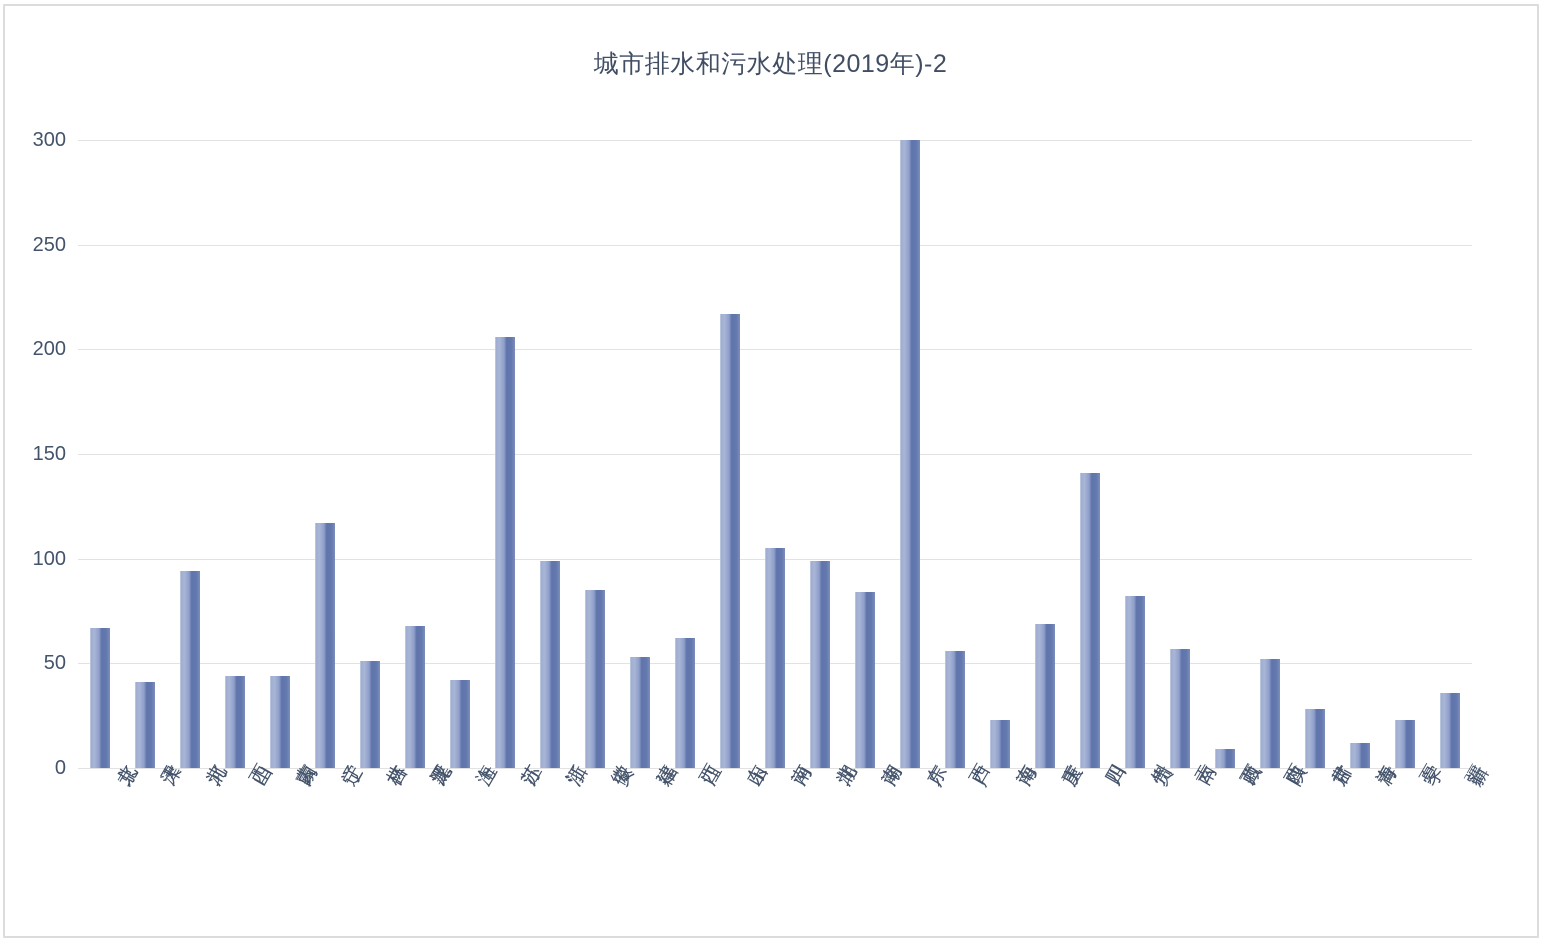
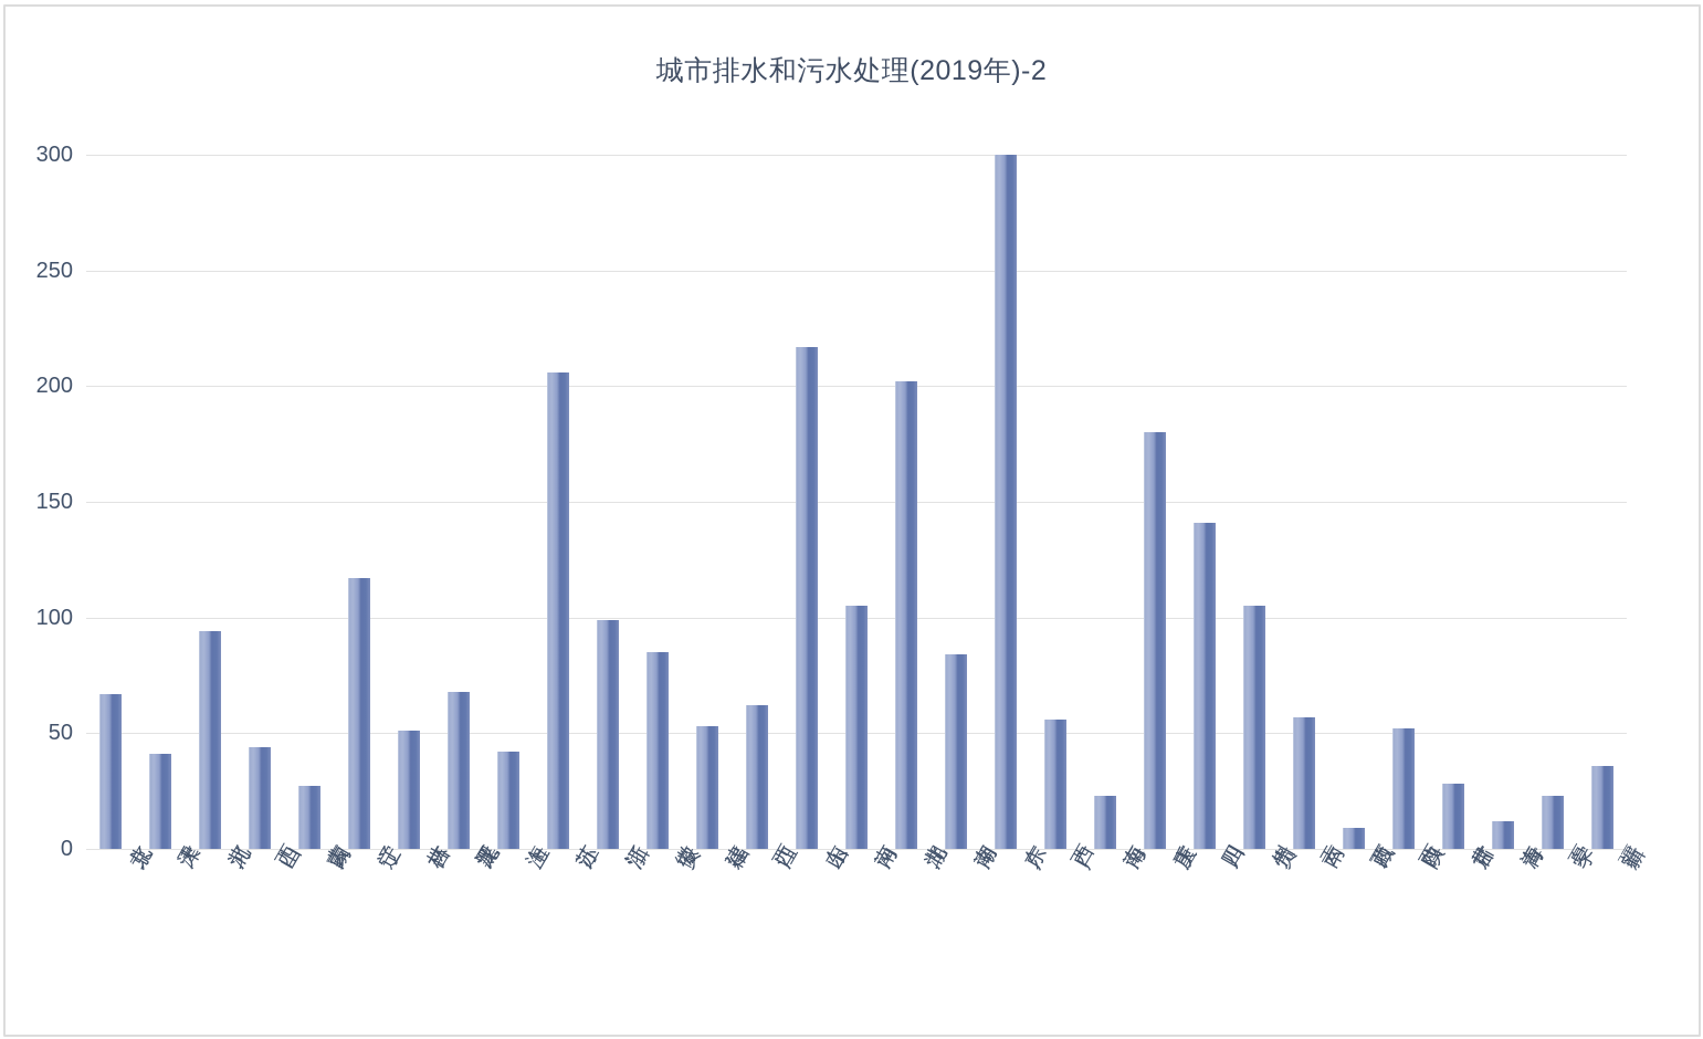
内蒙古: 44 -> 27
湖北: 99 -> 202
重庆: 69 -> 180
贵州: 82 -> 105
